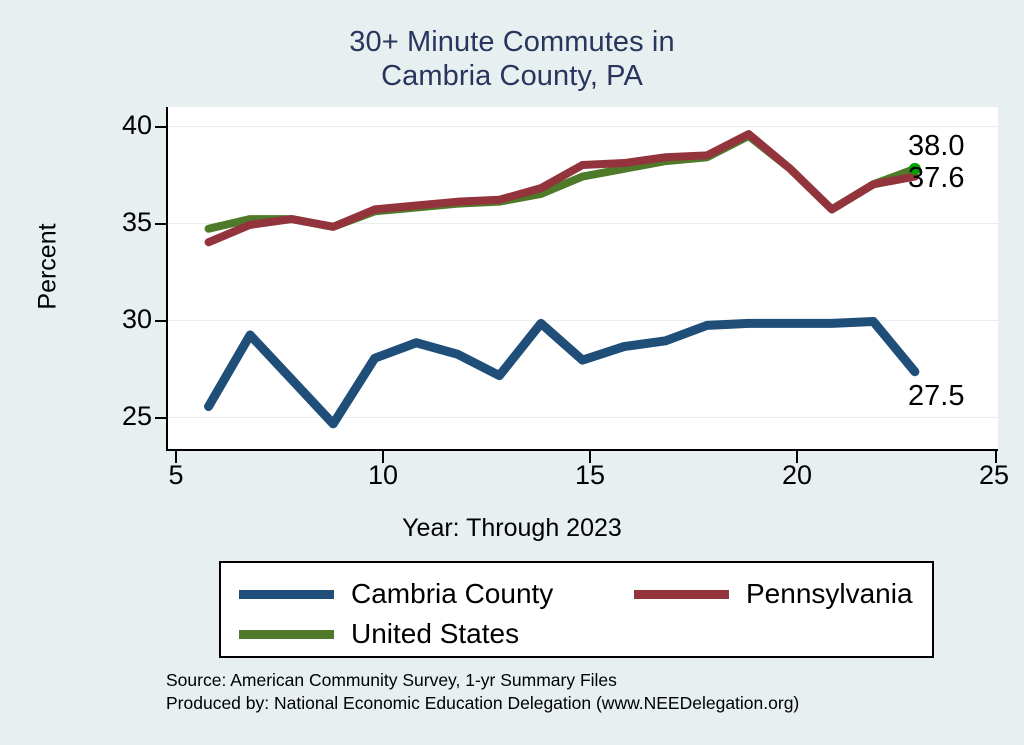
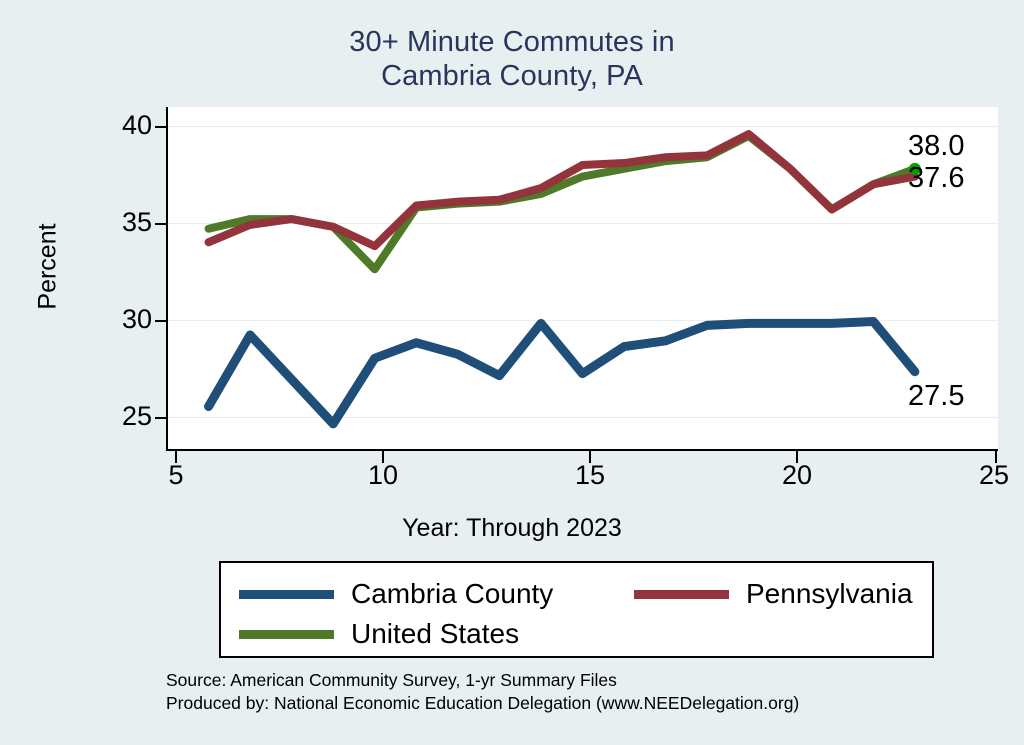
Pennsylvania/10: 35.9 -> 34.0
United States/10: 35.8 -> 32.8
Cambria County/15: 28.1 -> 27.4
